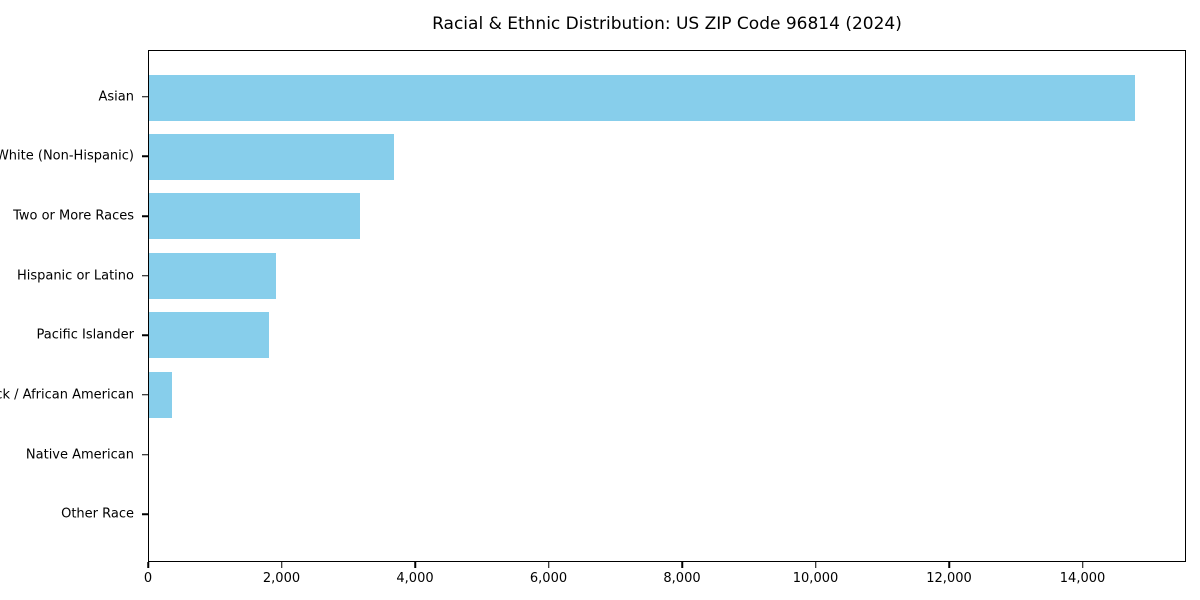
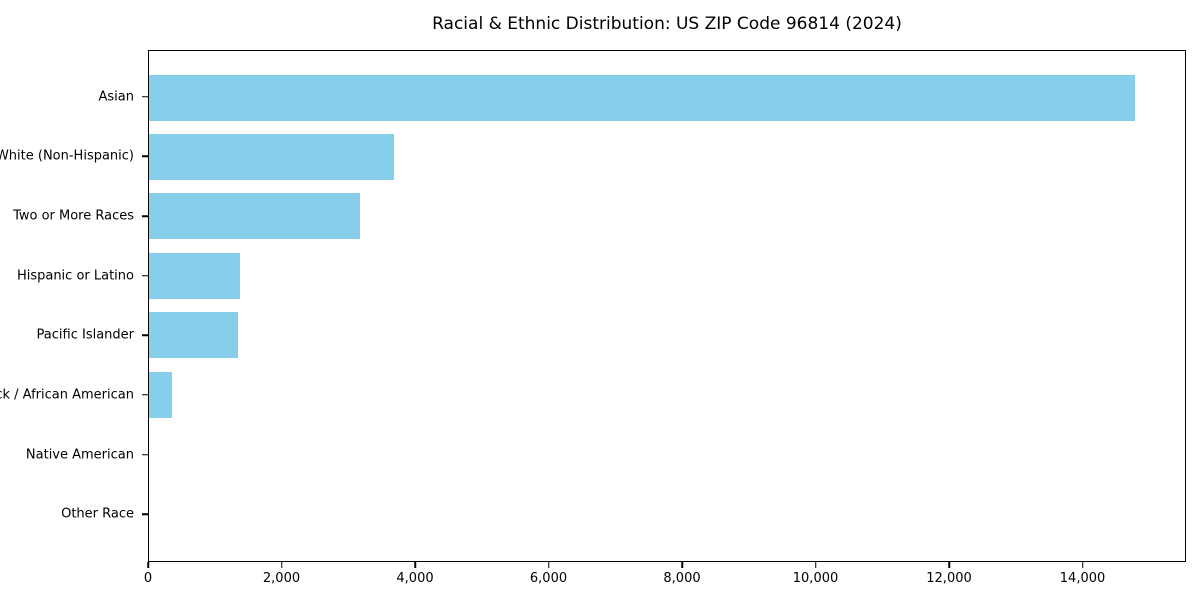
Hispanic or Latino: 1900 -> 1400
Pacific Islander: 1800 -> 1300
